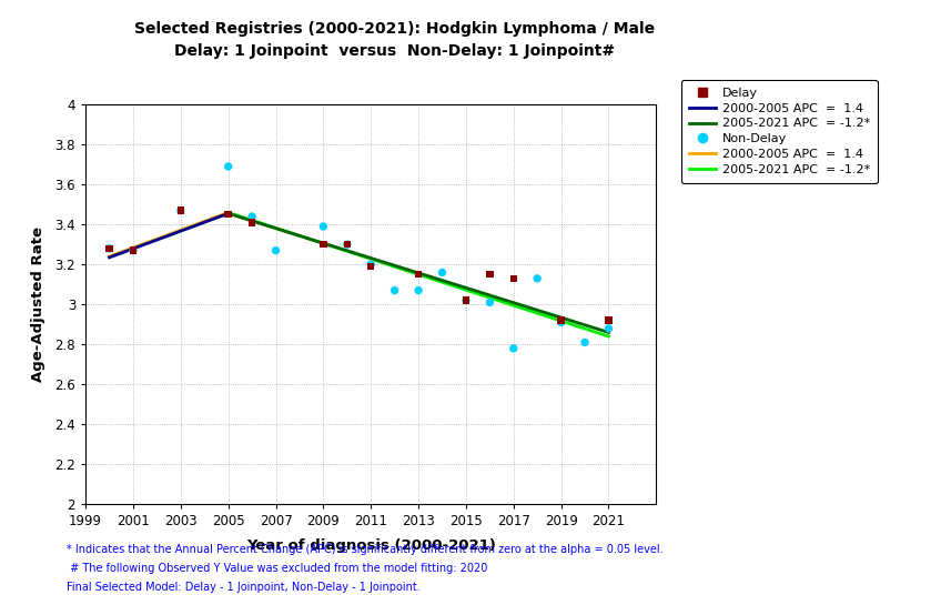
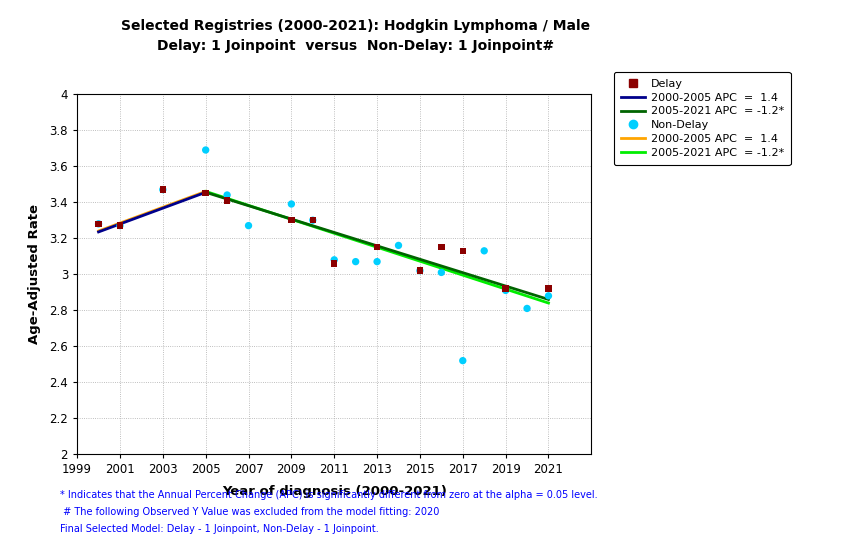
Delay/2011: 3.19 -> 3.06
Non-Delay/2011: 3.20 -> 3.08
Non-Delay/2017: 2.78 -> 2.52
